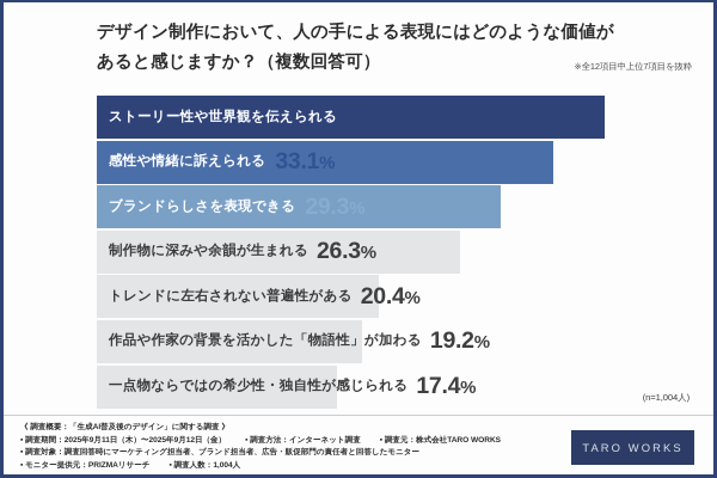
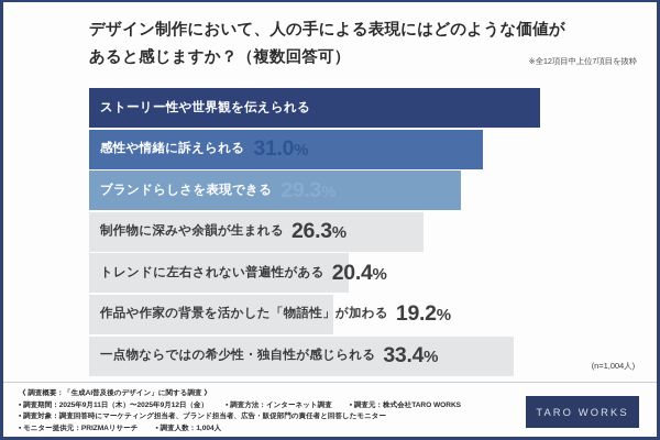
ストーリー性や世界観を伝えられる: 36.8 -> 35.5
感性や情緒に訴えられる: 33.1 -> 31.0
一点物ならではの希少性・独自性が感じられる: 17.4 -> 33.4
